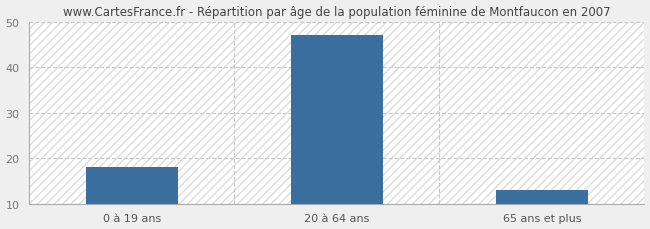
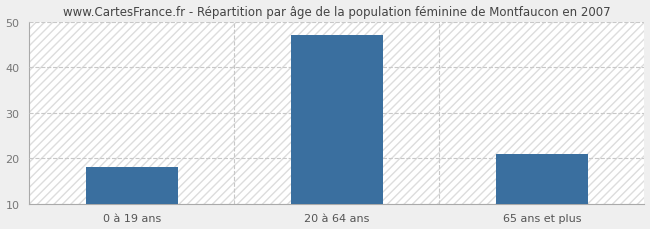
65 ans et plus: 13 -> 21
